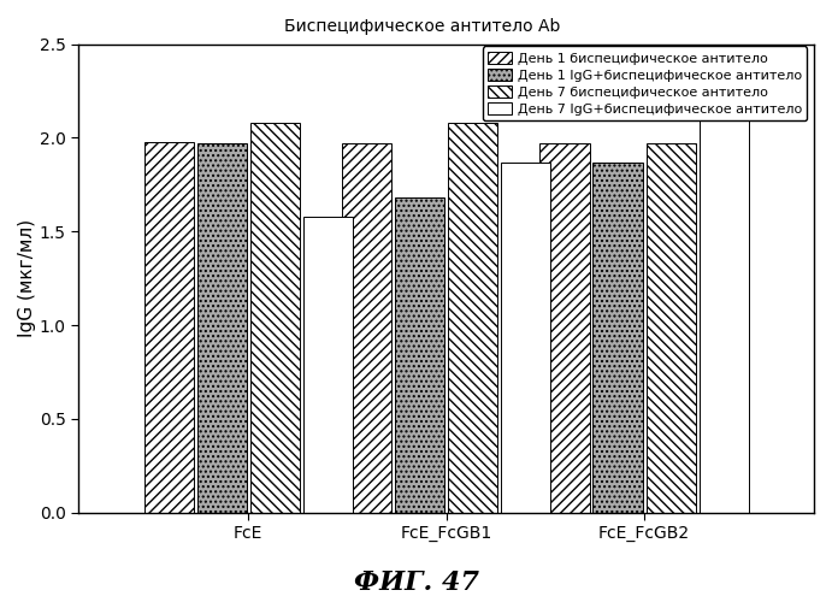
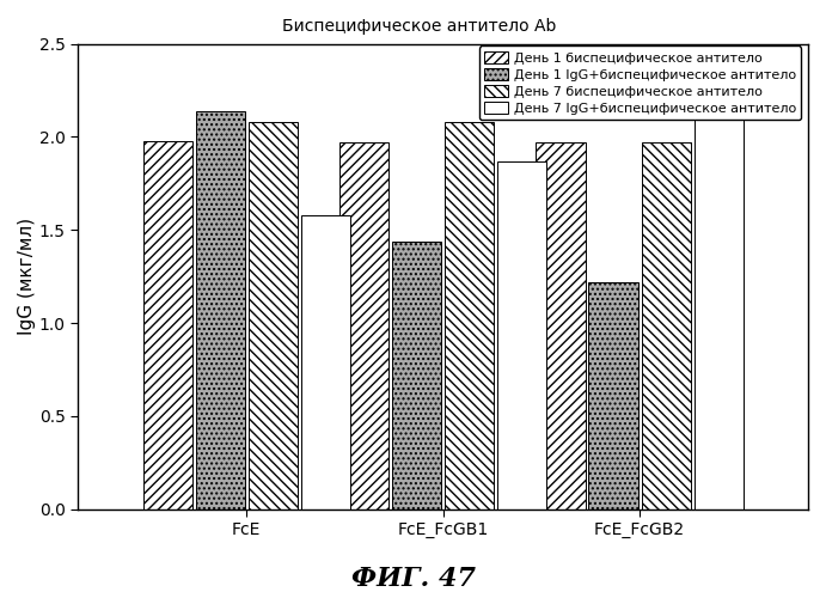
День 1 IgG+биспецифическое антитело/FcE: 1.97 -> 2.14
День 1 IgG+биспецифическое антитело/FcE_FcGB1: 1.68 -> 1.44
День 1 IgG+биспецифическое антитело/FcE_FcGB2: 1.87 -> 1.22
